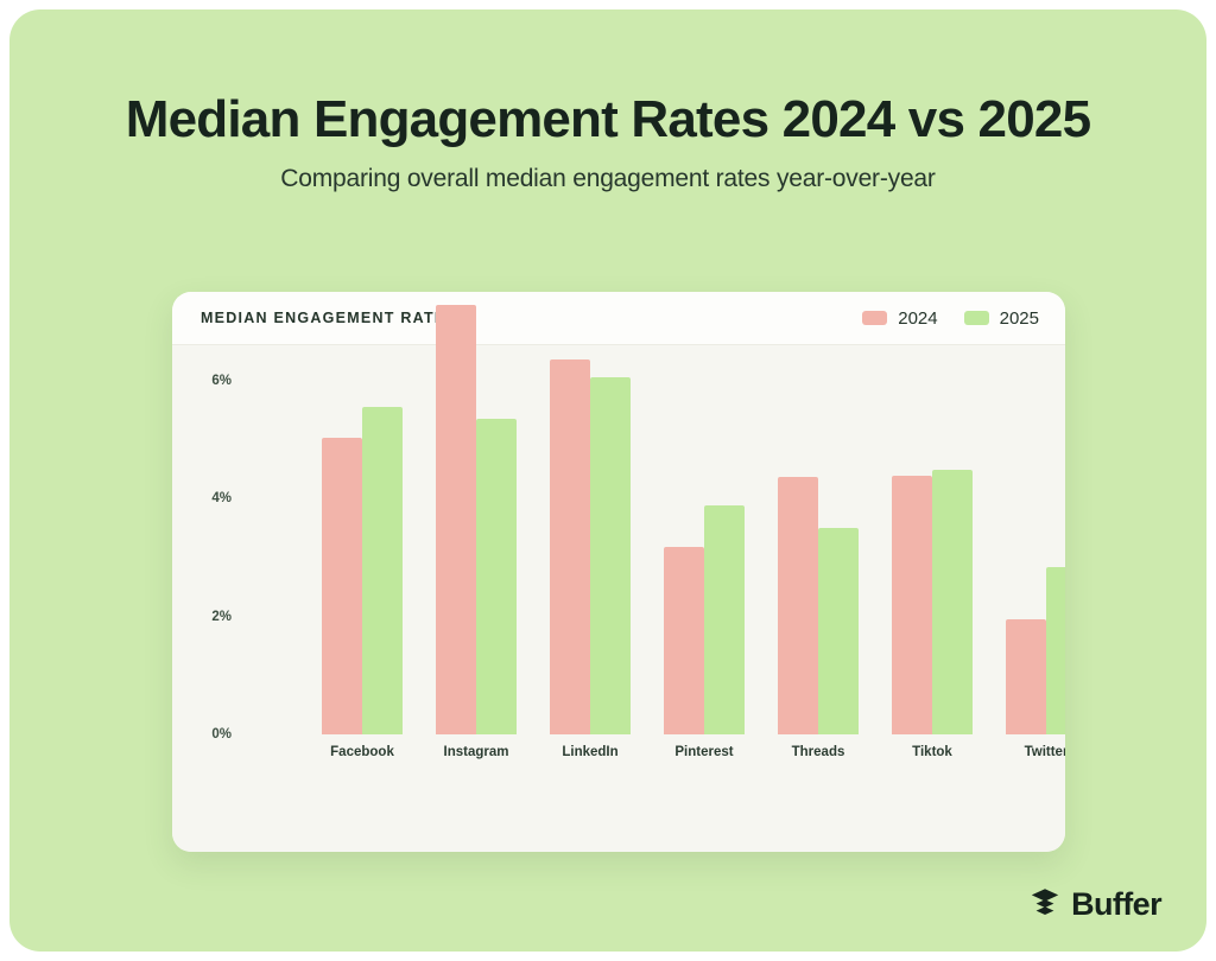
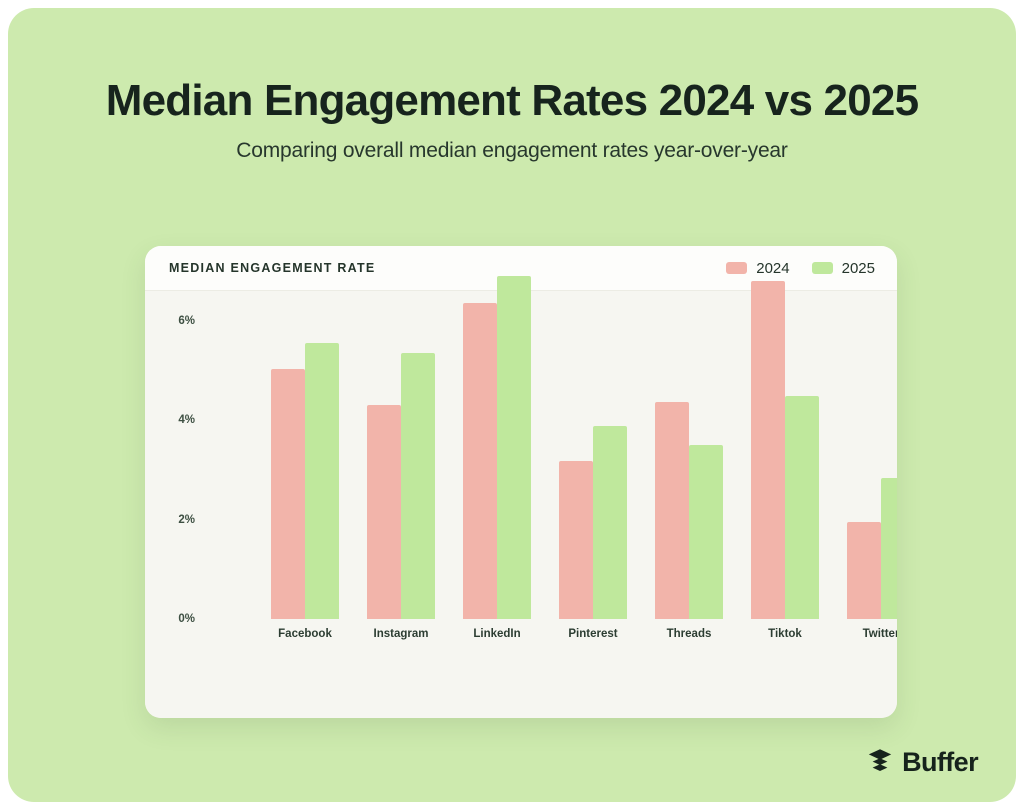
2024/Instagram: 7.3% -> 4.3%
2025/LinkedIn: 6.1% -> 6.9%
2024/Tiktok: 4.4% -> 6.8%
